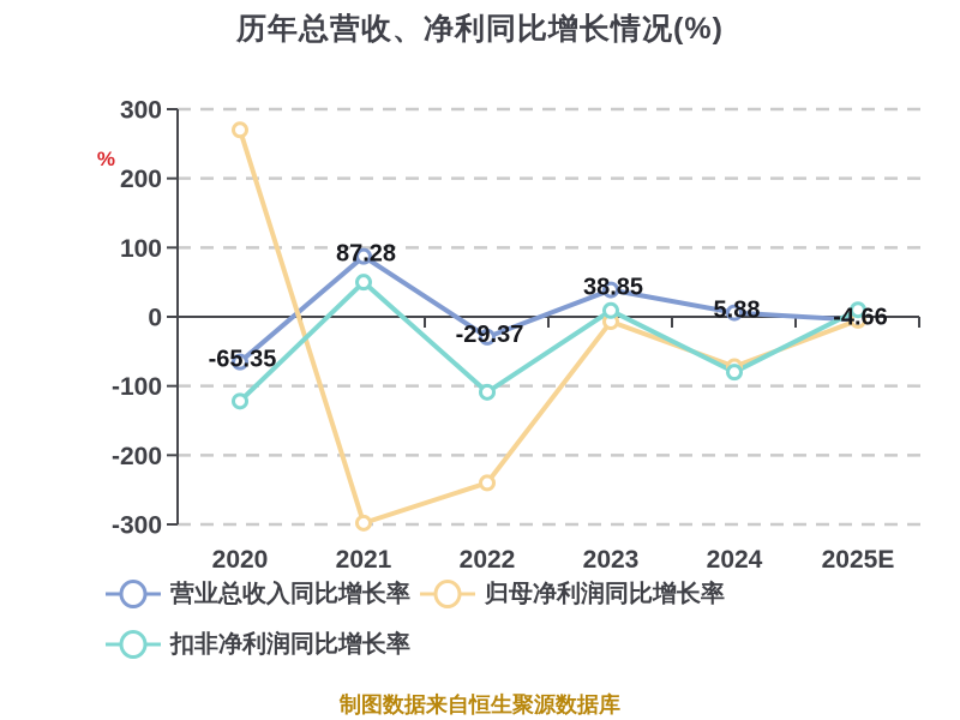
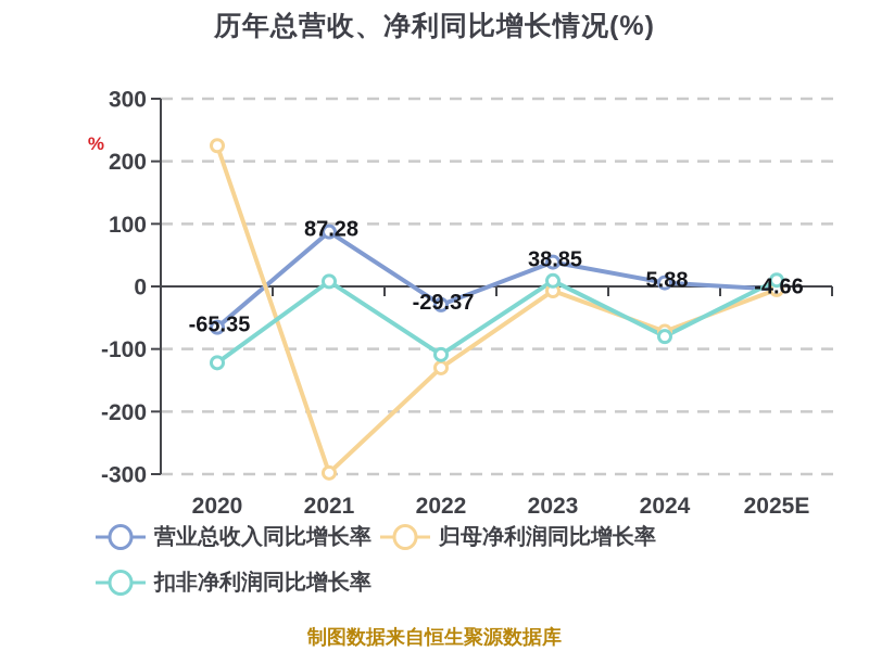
归母净利润同比增长率/2020: 270 -> 220
扣非净利润同比增长率/2021: 50 -> 10
归母净利润同比增长率/2022: -240 -> -130
